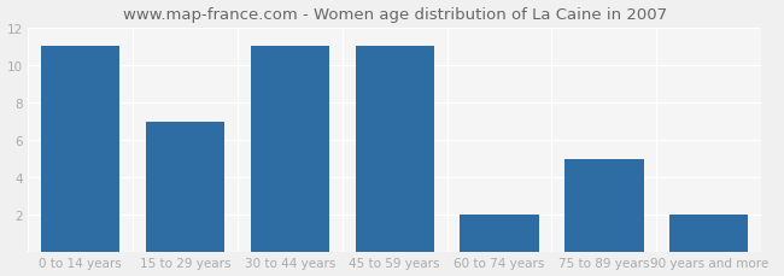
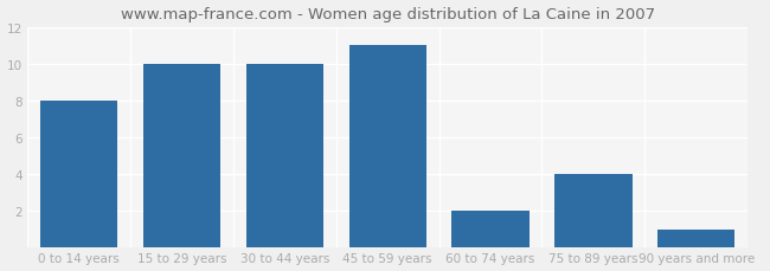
0 to 14 years: 11 -> 8
15 to 29 years: 7 -> 10
30 to 44 years: 11 -> 10
75 to 89 years: 5 -> 4
90 years and more: 2 -> 1
